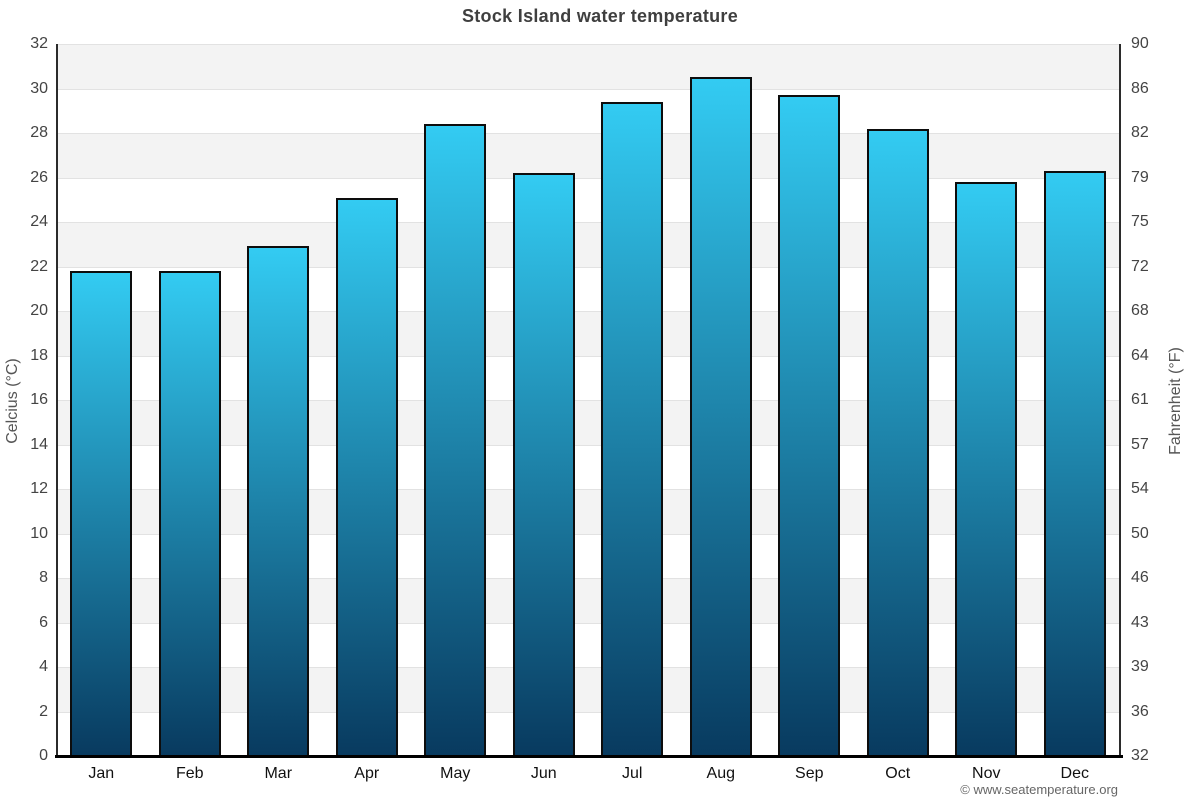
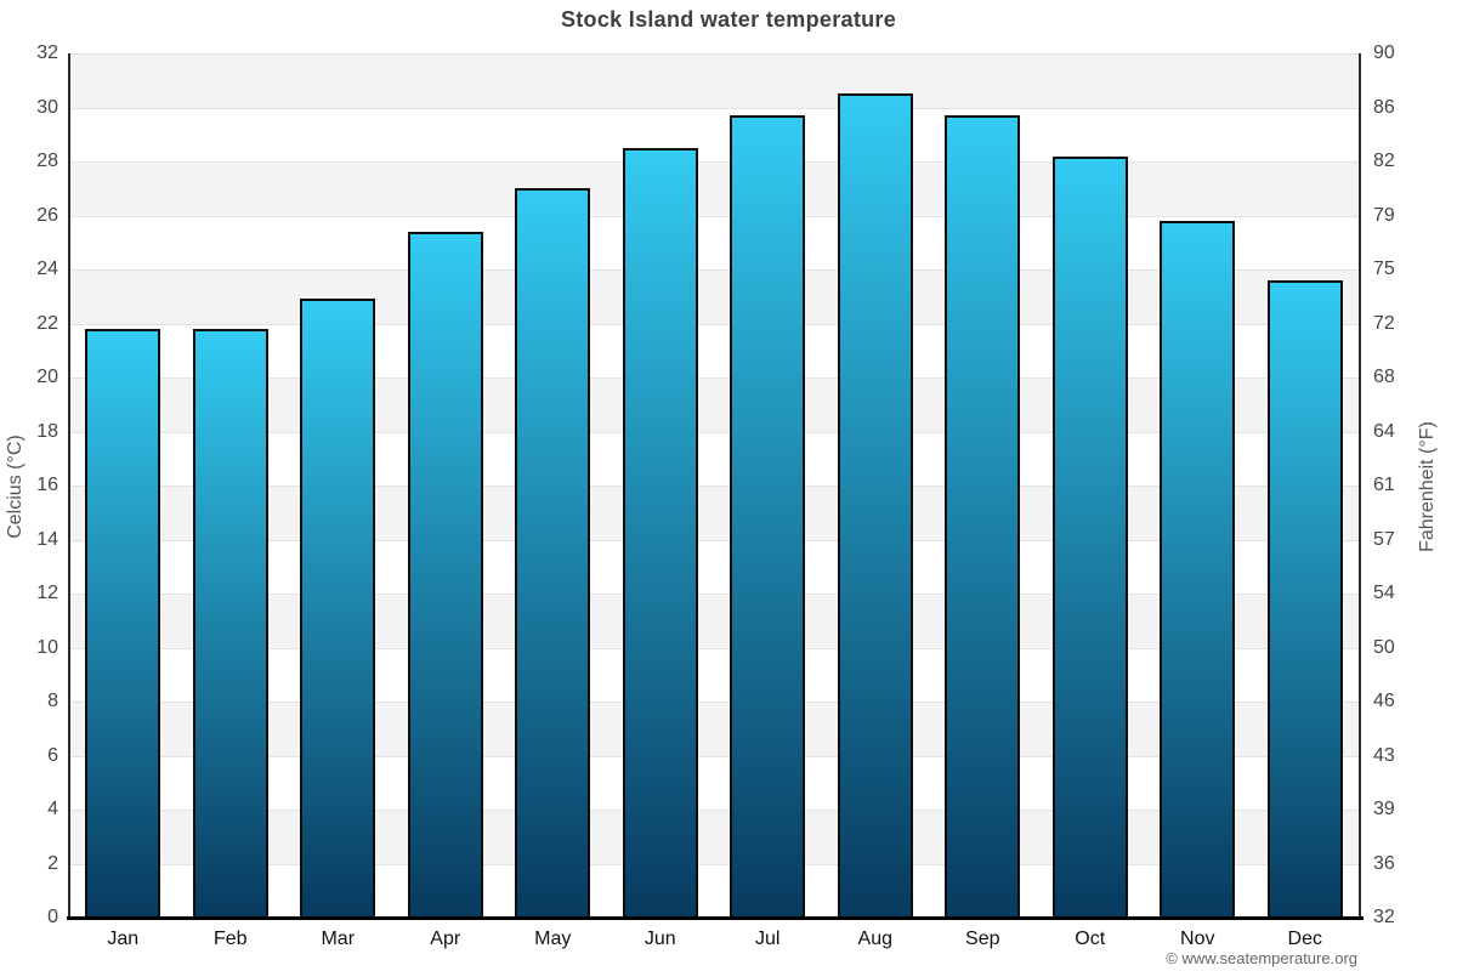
Apr: 25.1 -> 25.4
May: 28.4 -> 27.0
Jun: 26.2 -> 28.5
Jul: 29.4 -> 29.7
Dec: 26.3 -> 23.6
